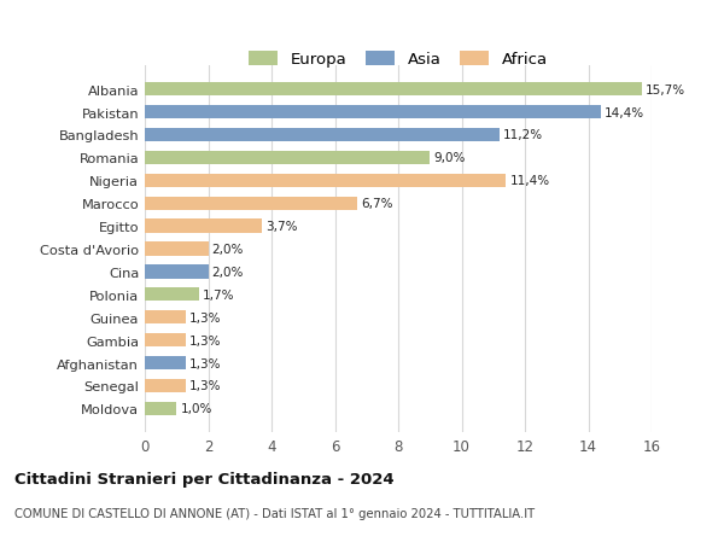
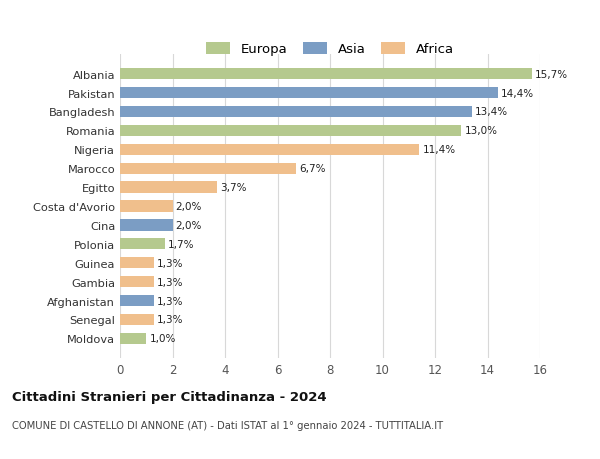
Bangladesh: 11,2% -> 13,4%
Romania: 9,0% -> 13,0%
